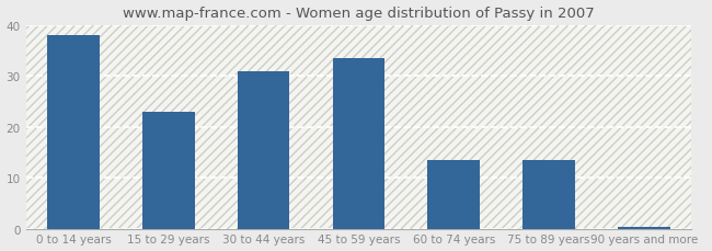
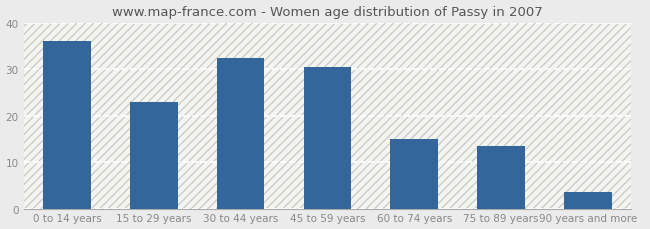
0 to 14 years: 38.0 -> 36.0
30 to 44 years: 31.0 -> 32.5
45 to 59 years: 33.5 -> 30.5
60 to 74 years: 13.5 -> 15.0
90 years and more: 0.4 -> 3.5
